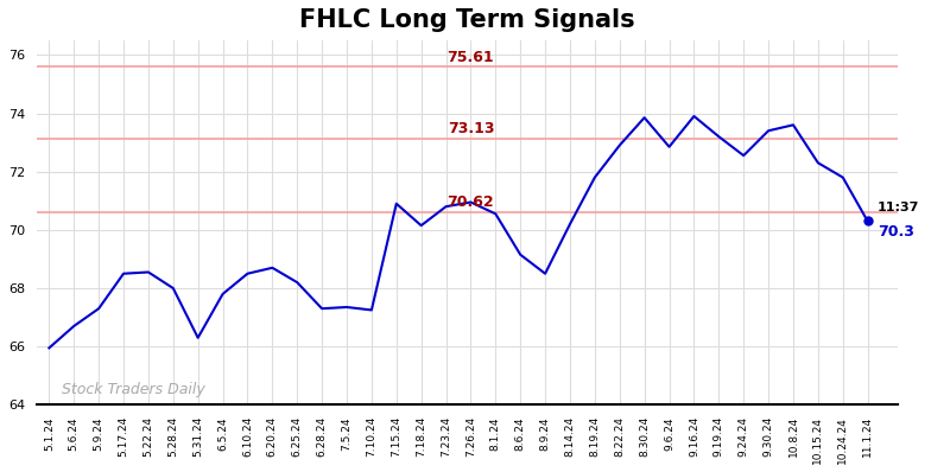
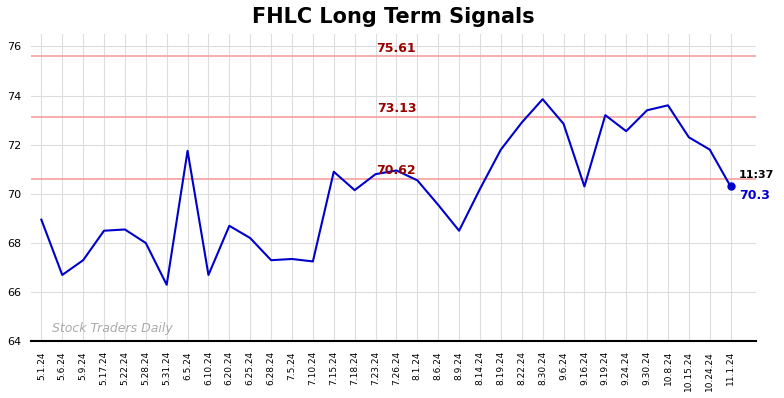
5.1.24: 65.95 -> 68.95
6.5.24: 67.80 -> 71.75
6.10.24: 68.50 -> 66.70
8.6.24: 69.15 -> 69.55
9.16.24: 73.90 -> 70.30
